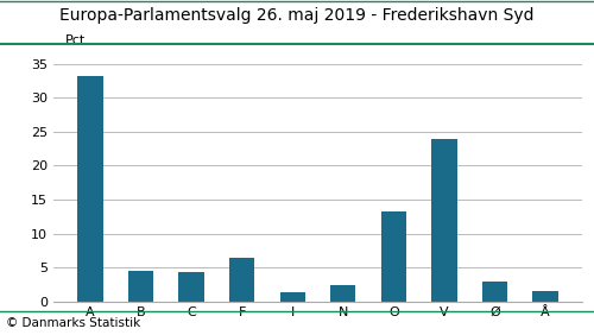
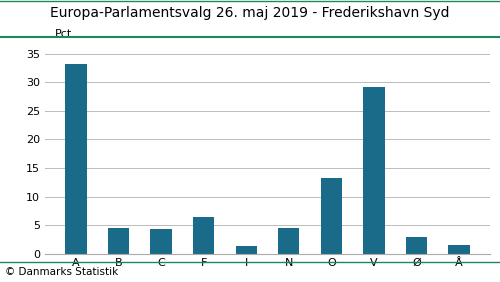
N: 2.4 -> 4.6
V: 24.0 -> 29.1
